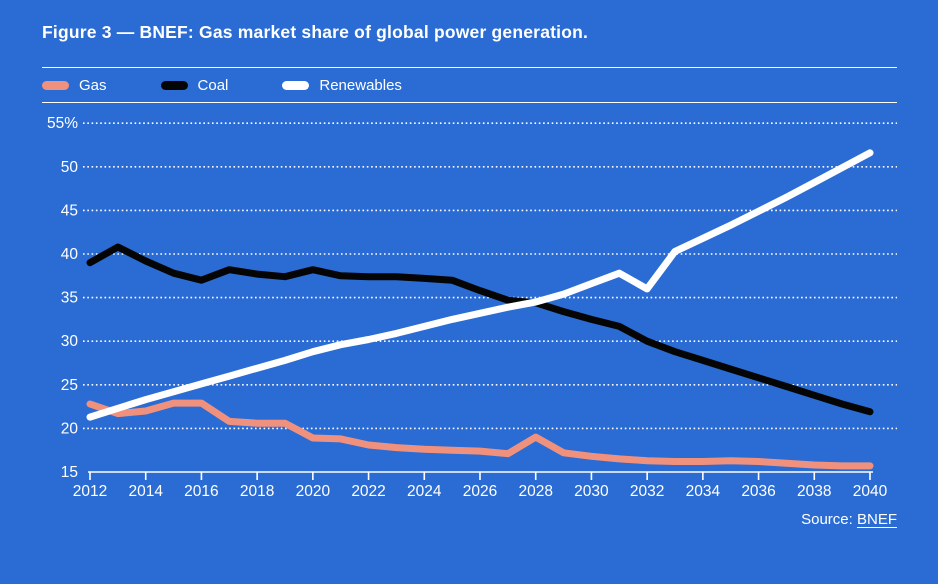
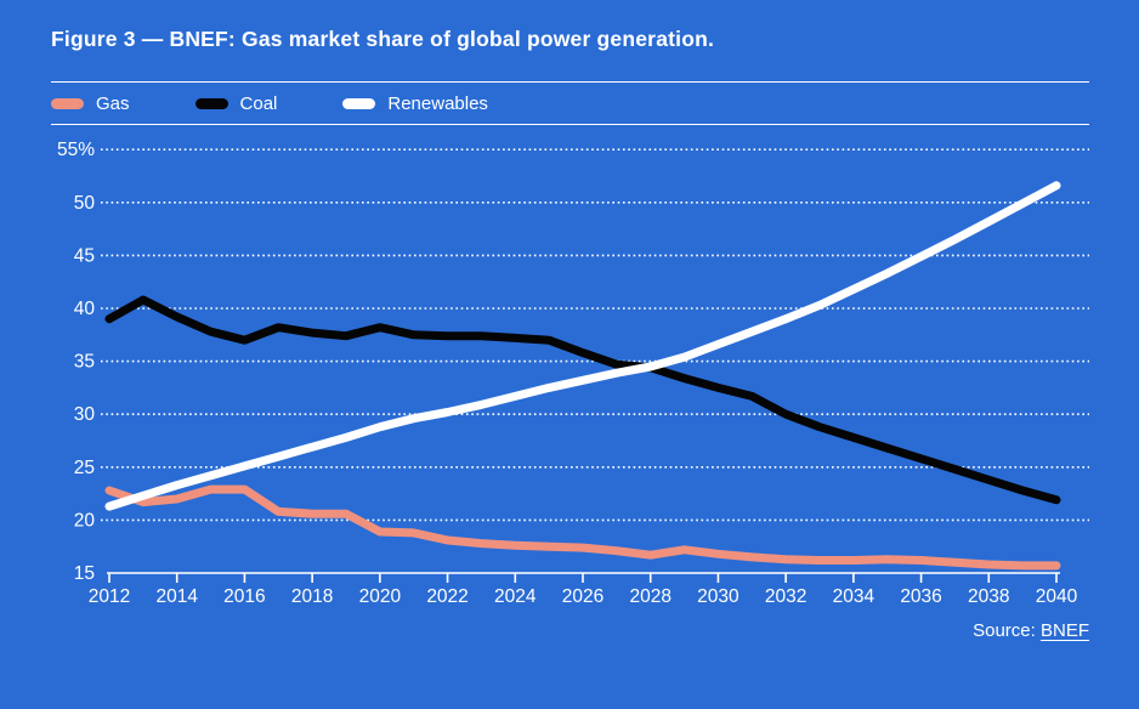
Gas/2028: 19% -> 17%
Renewables/2032: 36% -> 39%
